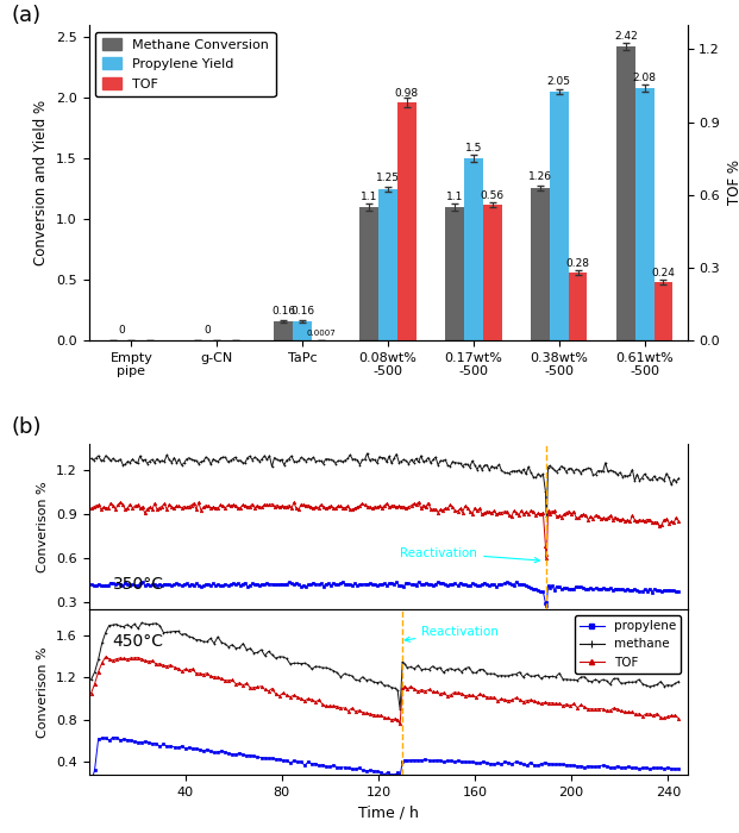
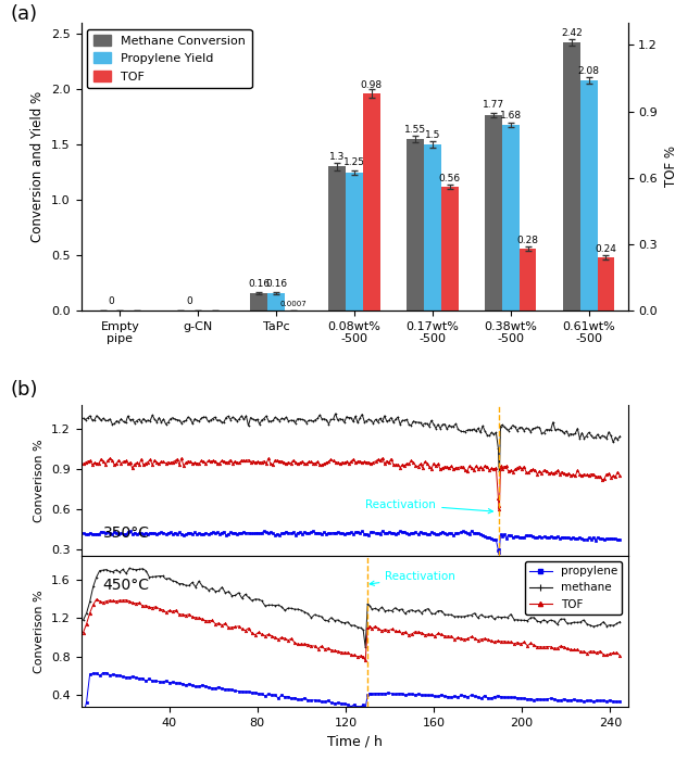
Methane Conversion/0.08wt% -500: 1.1 -> 1.3
Methane Conversion/0.17wt% -500: 1.1 -> 1.55
Methane Conversion/0.38wt% -500: 1.26 -> 1.77
Propylene Yield/0.38wt% -500: 2.05 -> 1.68
